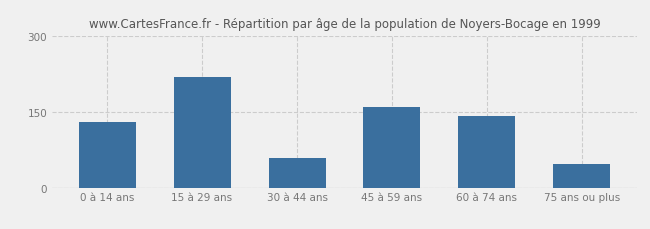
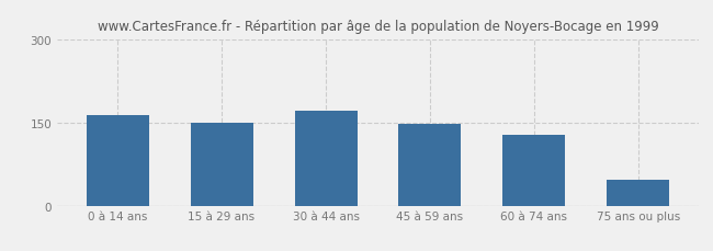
0 à 14 ans: 130 -> 163
15 à 29 ans: 218 -> 149
30 à 44 ans: 58 -> 172
45 à 59 ans: 160 -> 148
60 à 74 ans: 142 -> 128
